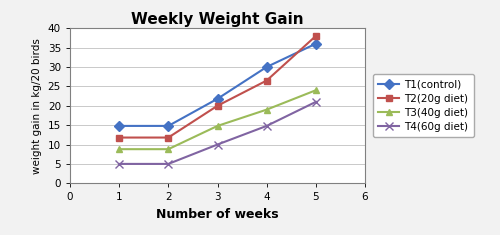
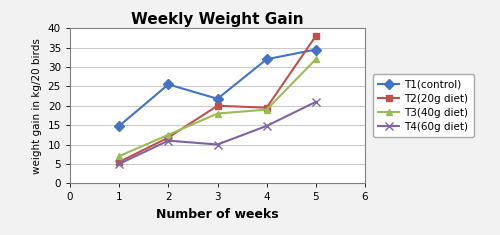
T2(20g diet)/1: 11.8 -> 5.5
T3(40g diet)/1: 8.8 -> 7.0
T1(control)/2: 14.8 -> 25.5
T3(40g diet)/2: 8.8 -> 12.5
T4(60g diet)/2: 5.0 -> 11.0
T3(40g diet)/3: 14.8 -> 18.0
T1(control)/4: 30.0 -> 32.0
T2(20g diet)/4: 26.5 -> 19.5
T1(control)/5: 36.0 -> 34.5
T3(40g diet)/5: 24.0 -> 32.0
